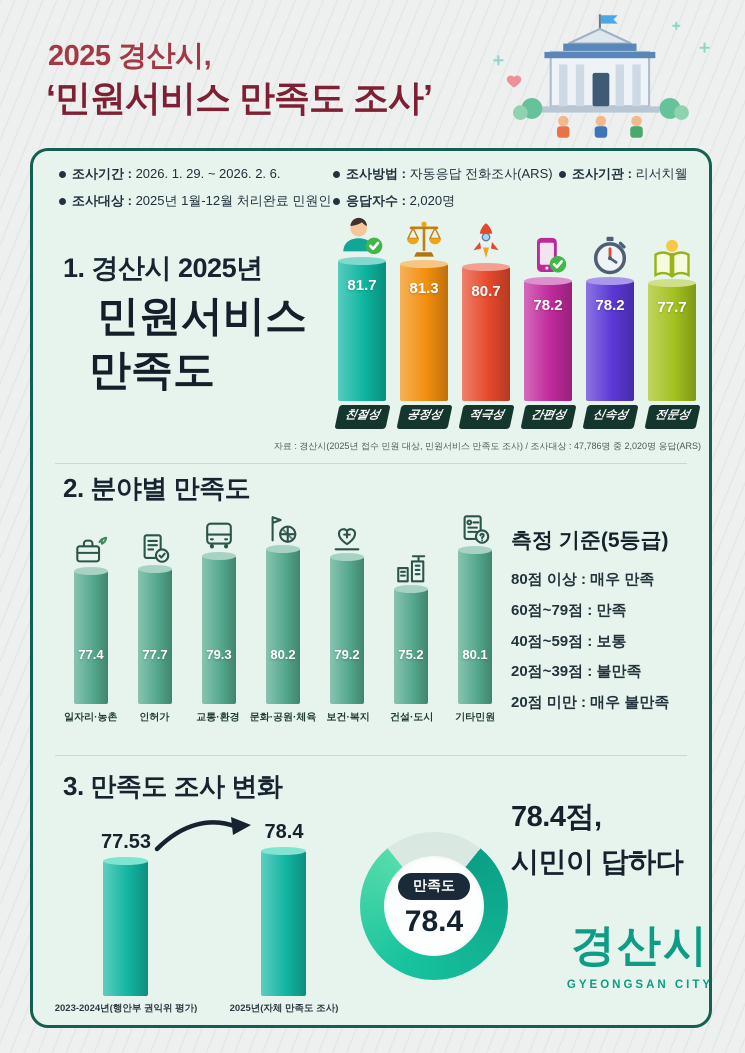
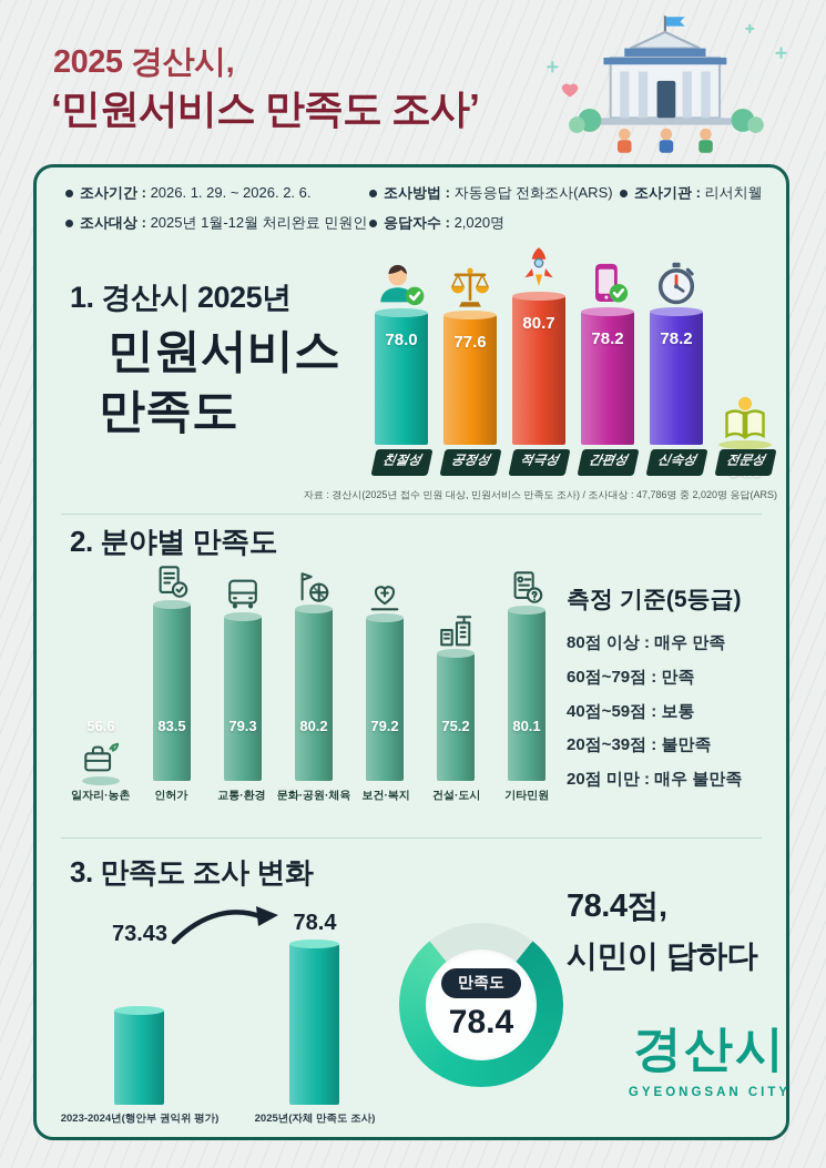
1. 경산시 2025년 민원서비스 만족도/친절성: 81.7 -> 78.0
1. 경산시 2025년 민원서비스 만족도/공정성: 81.3 -> 77.6
1. 경산시 2025년 민원서비스 만족도/전문성: 77.7 -> 54.8
2. 분야별 만족도/일자리·농촌: 77.4 -> 56.6
2. 분야별 만족도/인허가: 77.7 -> 83.5
3. 만족도 조사 변화/2023-2024년(행안부 권익위 평가): 77.53 -> 73.43
